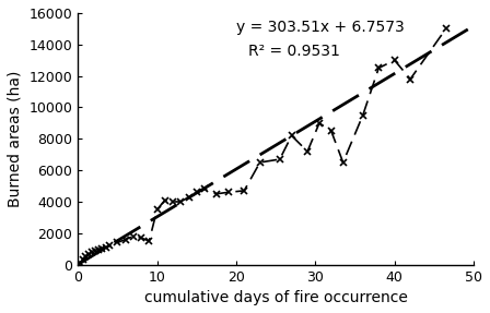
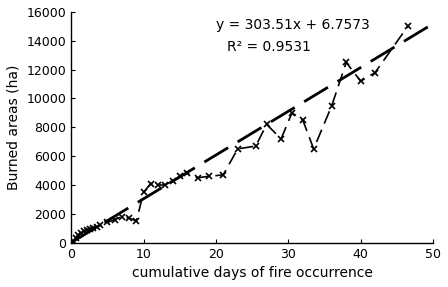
40: 13000 -> 11200
